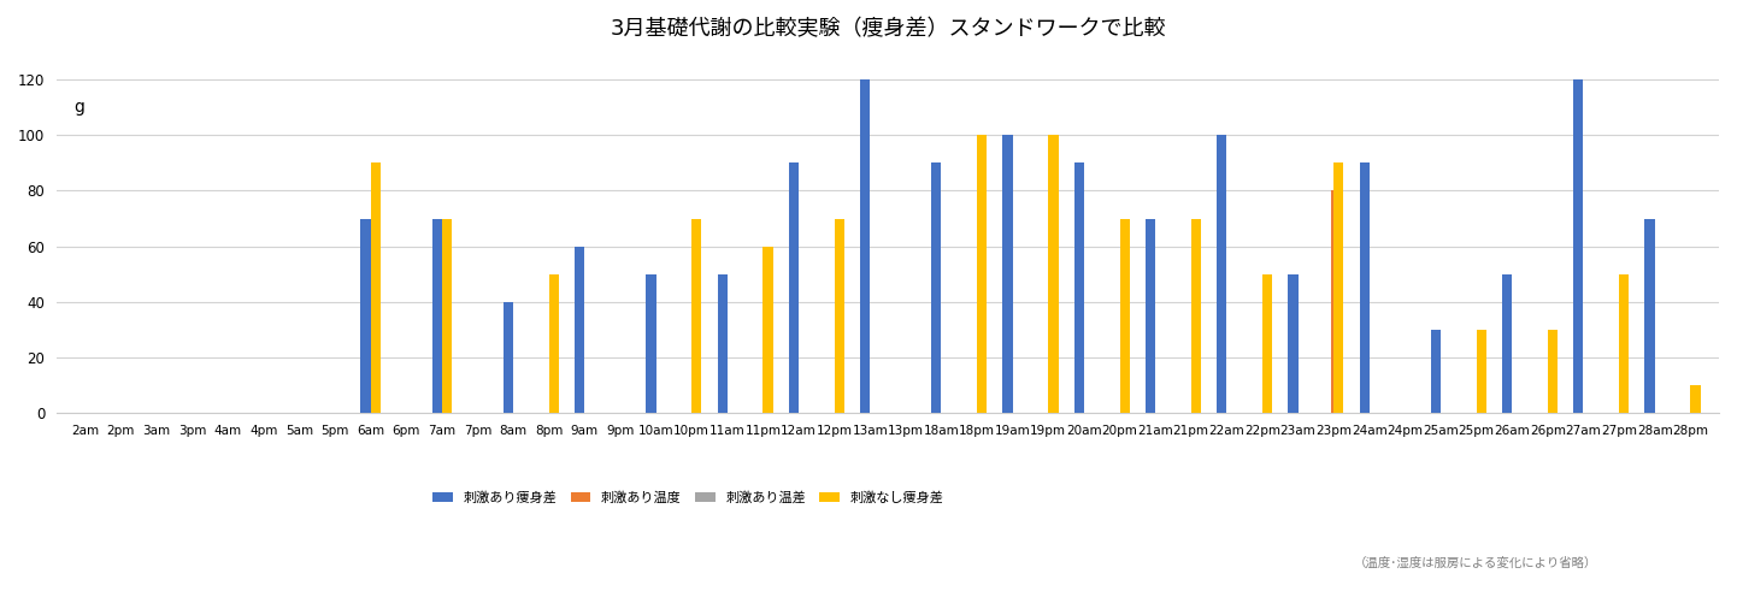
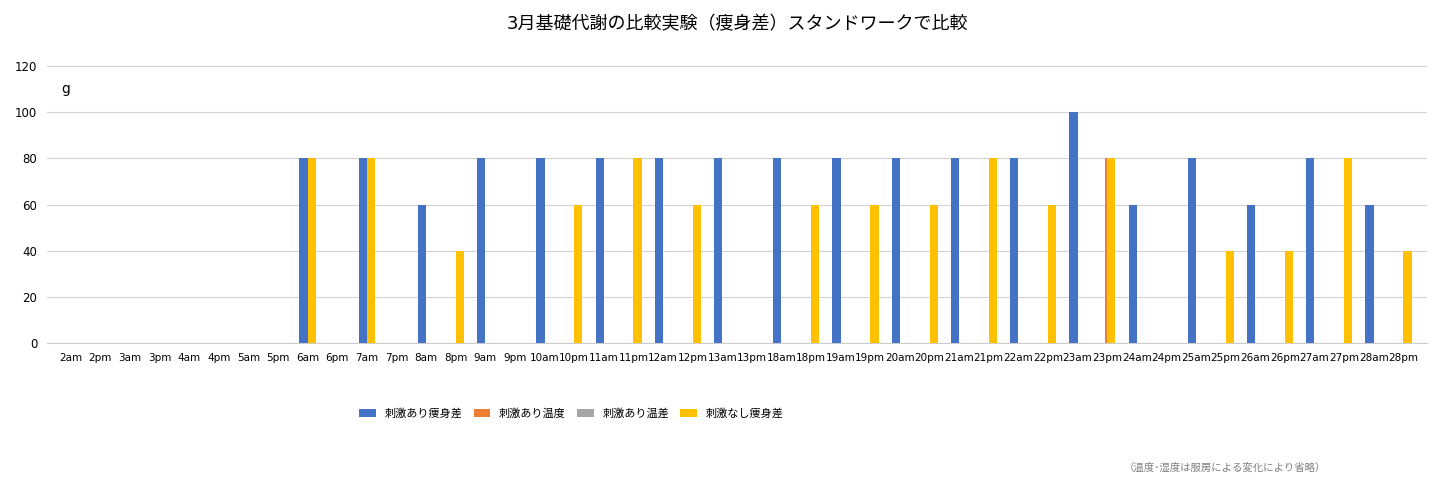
刺激あり痩身差/6am: 70 -> 80
刺激なし痩身差/6am: 90 -> 80
刺激あり痩身差/7am: 70 -> 80
刺激なし痩身差/7am: 70 -> 80
刺激あり痩身差/8am: 40 -> 60
刺激なし痩身差/8pm: 50 -> 40
刺激あり痩身差/9am: 60 -> 80
刺激あり痩身差/10am: 50 -> 80
刺激なし痩身差/10pm: 70 -> 60
刺激あり痩身差/11am: 50 -> 80
刺激なし痩身差/11pm: 60 -> 80
刺激あり痩身差/12am: 90 -> 80
刺激なし痩身差/12pm: 70 -> 60
刺激あり痩身差/13am: 120 -> 80
刺激あり痩身差/18am: 90 -> 80
刺激なし痩身差/18pm: 100 -> 60
刺激あり痩身差/19am: 100 -> 80
刺激なし痩身差/19pm: 100 -> 60
刺激あり痩身差/20am: 90 -> 80
刺激なし痩身差/20pm: 70 -> 60
刺激あり痩身差/21am: 70 -> 80
刺激なし痩身差/21pm: 70 -> 80
刺激あり痩身差/22am: 100 -> 80
刺激なし痩身差/22pm: 50 -> 60
刺激あり痩身差/23am: 50 -> 100
刺激なし痩身差/23pm: 90 -> 80
刺激あり痩身差/24am: 90 -> 60
刺激あり痩身差/25am: 30 -> 80
刺激なし痩身差/25pm: 30 -> 40
刺激あり痩身差/26am: 50 -> 60
刺激なし痩身差/26pm: 30 -> 40
刺激あり痩身差/27am: 120 -> 80
刺激なし痩身差/27pm: 50 -> 80
刺激あり痩身差/28am: 70 -> 60
刺激なし痩身差/28pm: 10 -> 40
